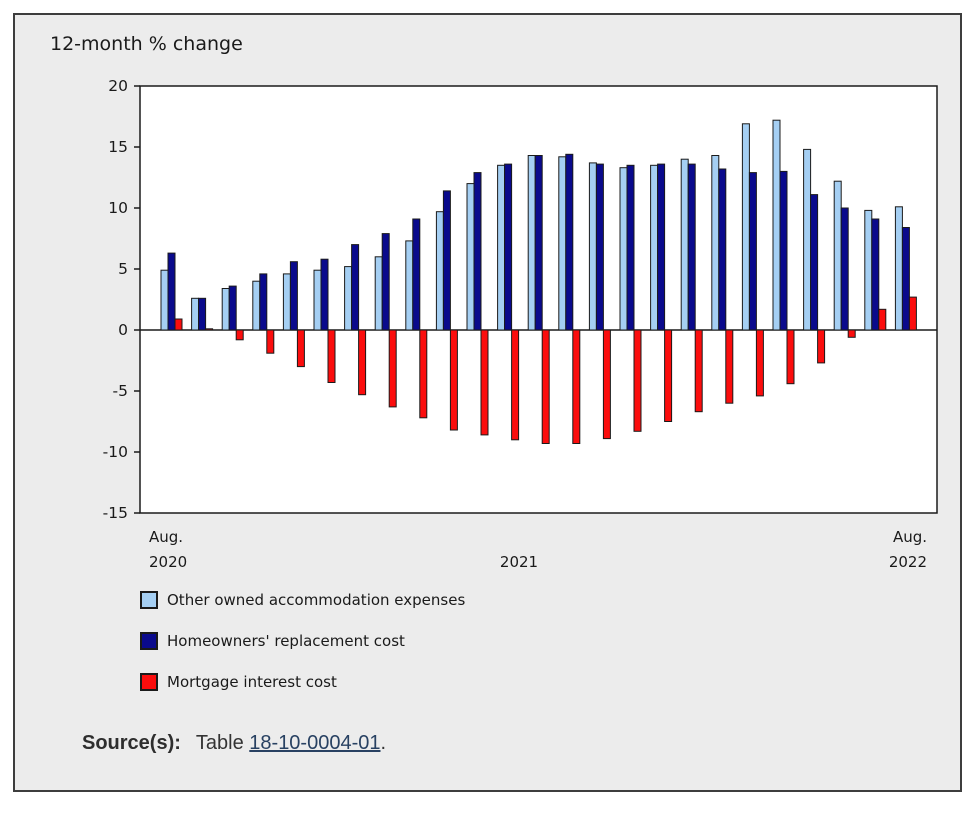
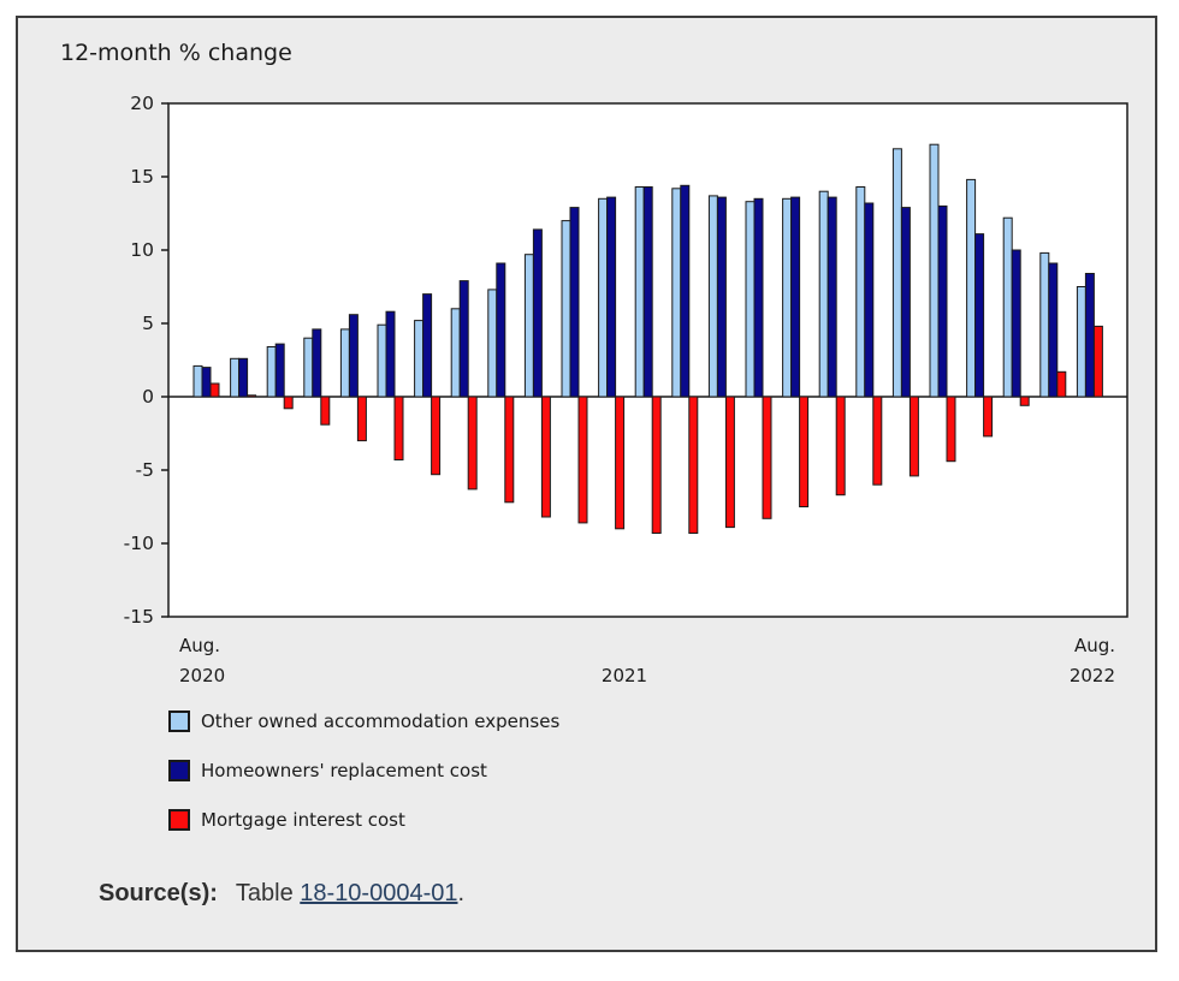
Other owned accommodation expenses/Aug. 2020: 4.9 -> 2.1
Homeowners' replacement cost/Aug. 2020: 6.3 -> 2.0
Other owned accommodation expenses/Aug. 2022: 10.1 -> 7.5
Mortgage interest cost/Aug. 2022: 2.7 -> 4.8
